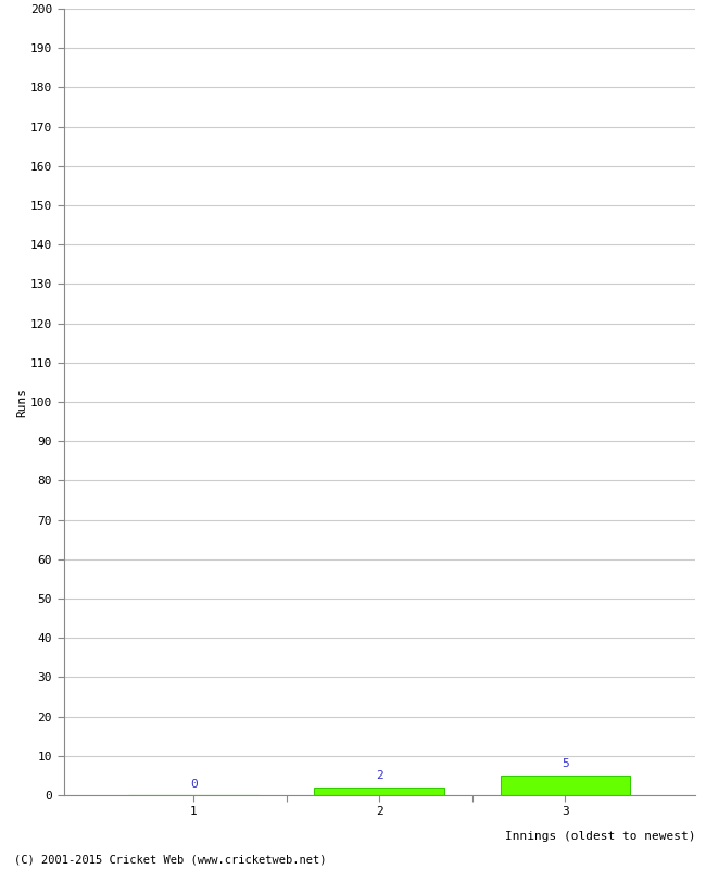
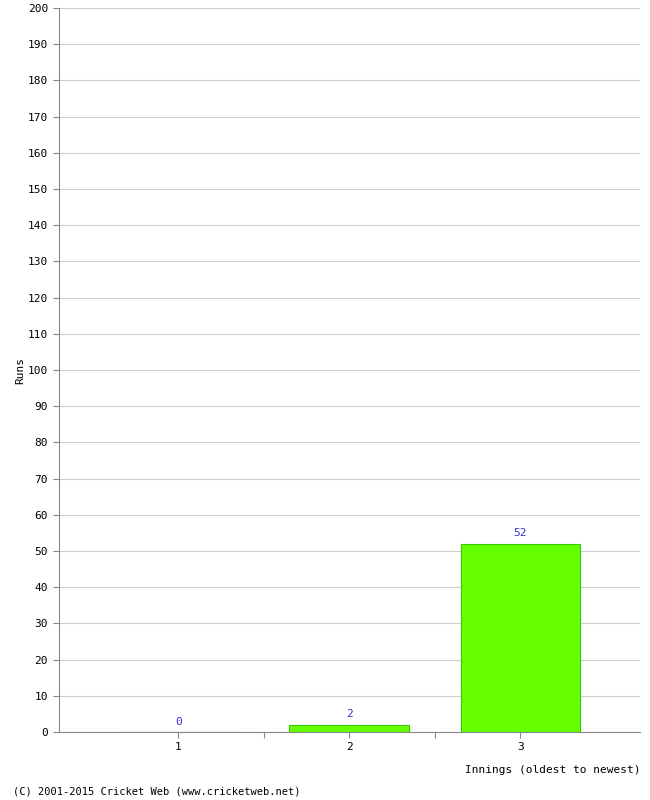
3: 5 -> 52
